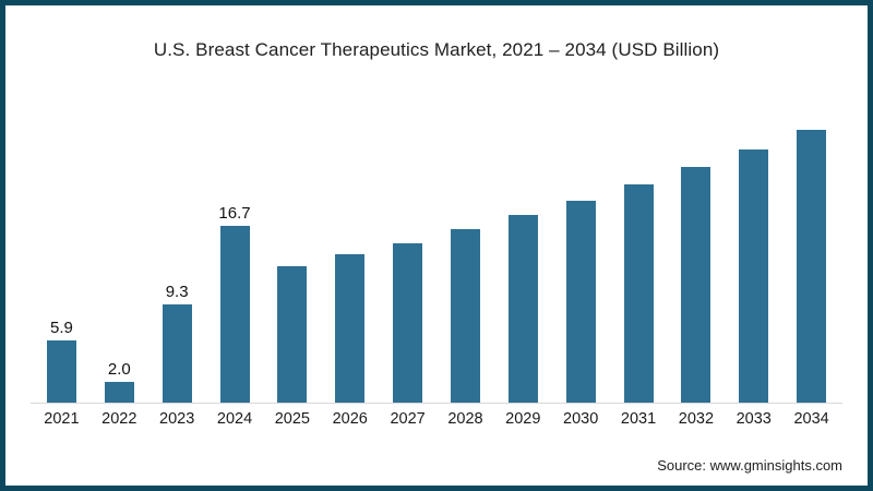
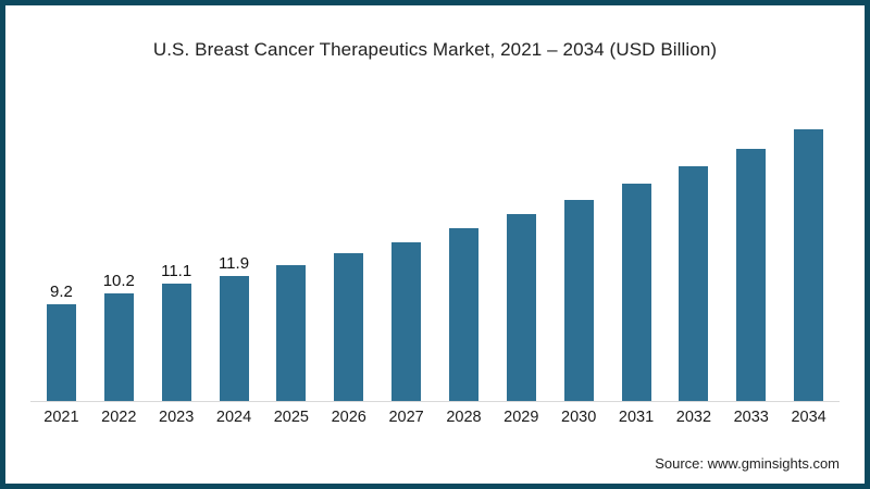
2021: 5.9 -> 9.2
2022: 2.0 -> 10.2
2023: 9.3 -> 11.1
2024: 16.7 -> 11.9
